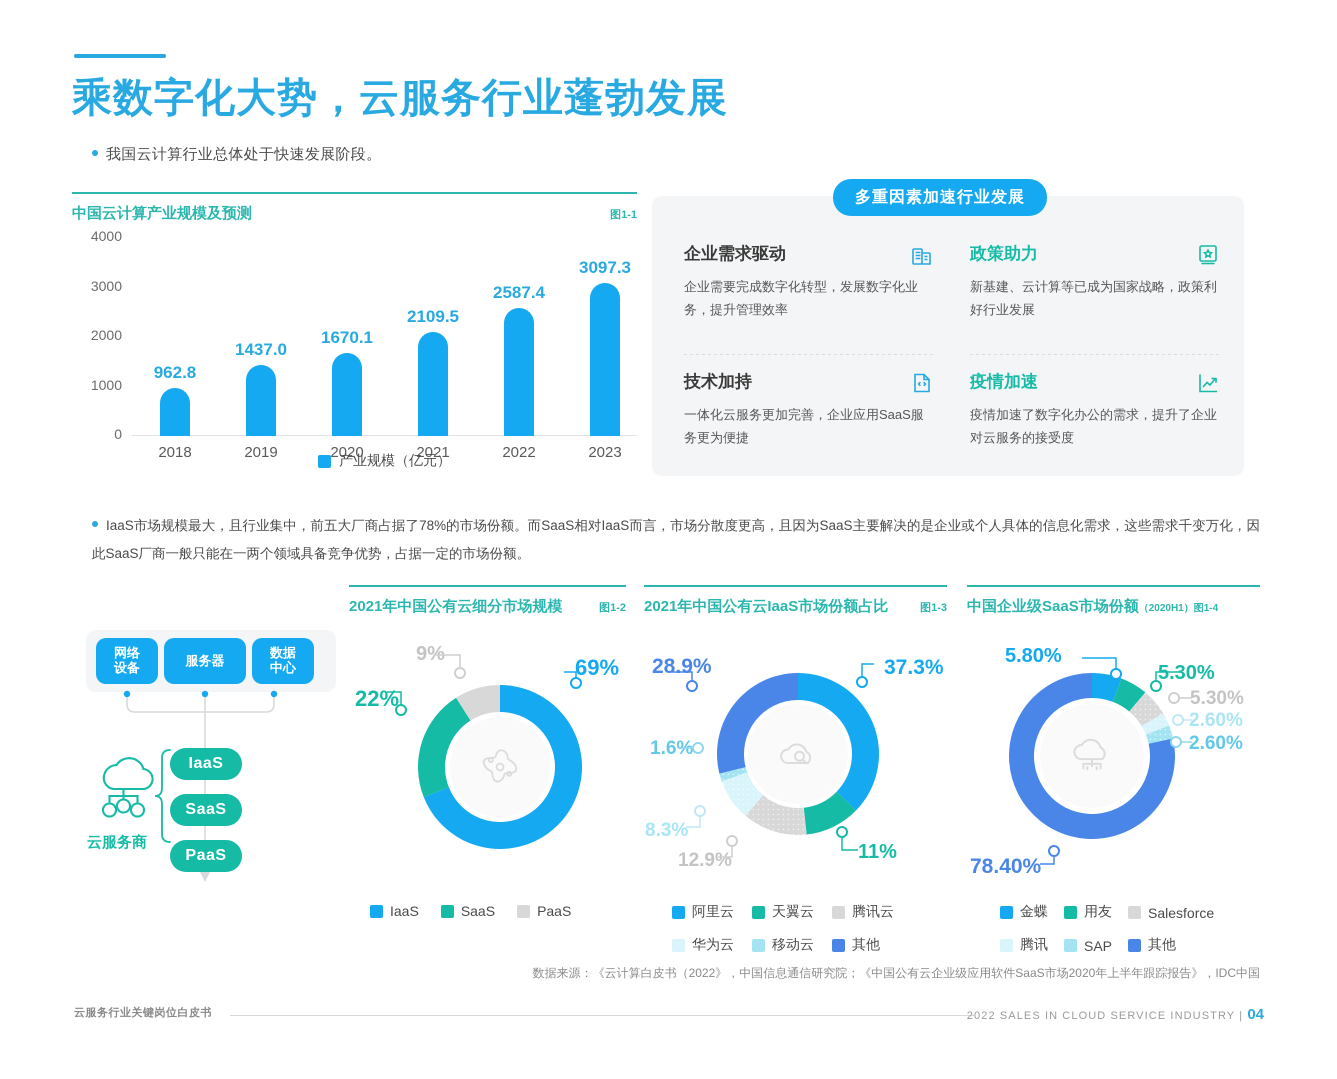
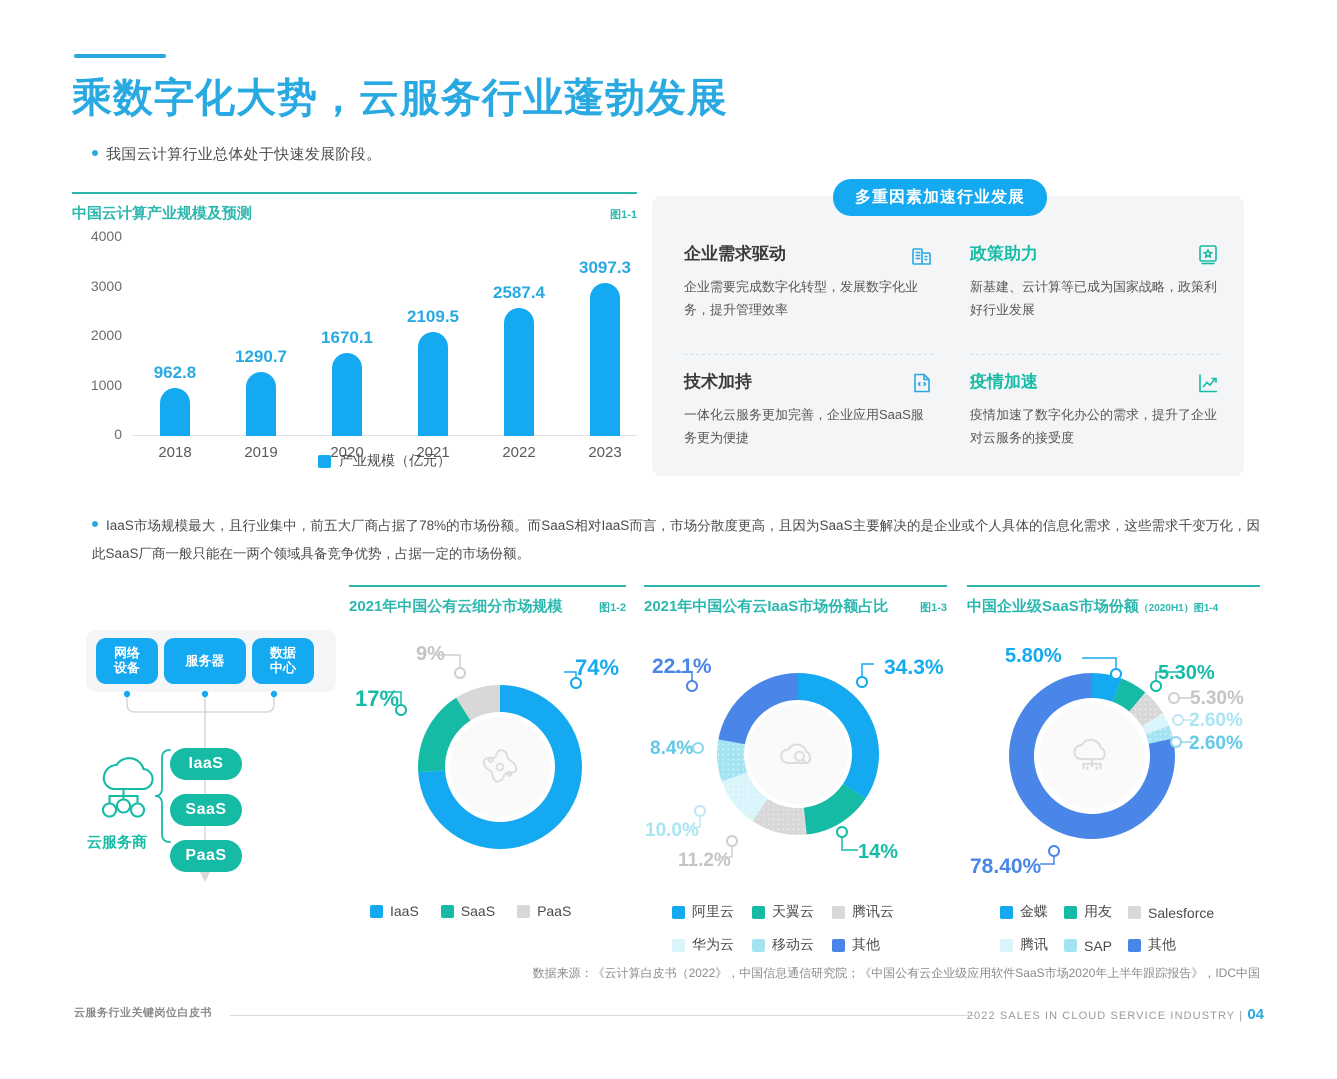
中国云计算产业规模及预测/2019: 1437.0 -> 1290.7
2021年中国公有云细分市场规模/IaaS: 69% -> 74%
2021年中国公有云细分市场规模/SaaS: 22% -> 17%
2021年中国公有云IaaS市场份额占比/阿里云: 37.3% -> 34.3%
2021年中国公有云IaaS市场份额占比/天翼云: 11% -> 14%
2021年中国公有云IaaS市场份额占比/腾讯云: 12.9% -> 11.2%
2021年中国公有云IaaS市场份额占比/华为云: 8.3% -> 10.0%
2021年中国公有云IaaS市场份额占比/移动云: 1.6% -> 8.4%
2021年中国公有云IaaS市场份额占比/其他: 28.9% -> 22.1%
